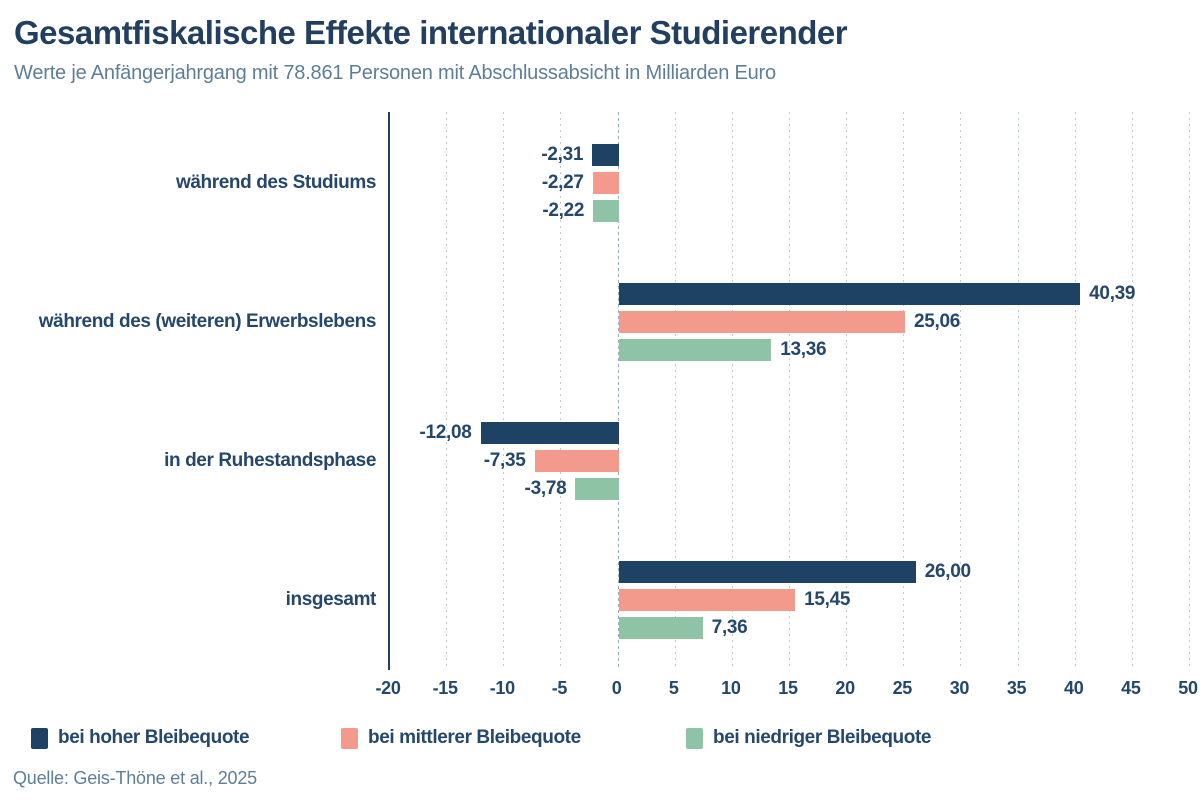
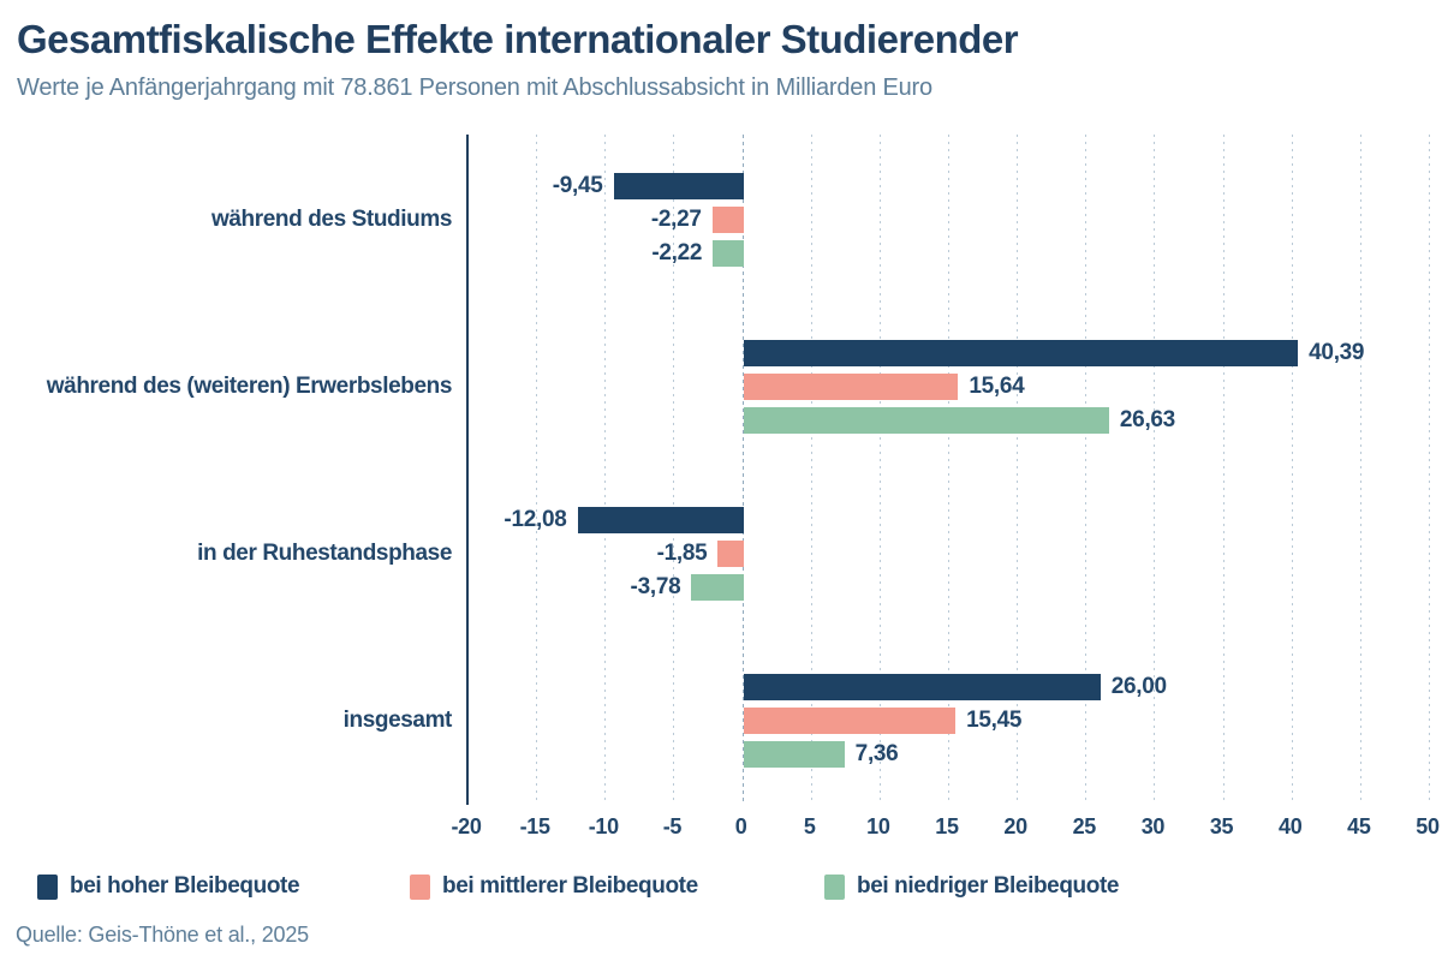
bei hoher Bleibequote/während des Studiums: -2,31 -> -9,45
bei mittlerer Bleibequote/während des (weiteren) Erwerbslebens: 25,06 -> 15,64
bei niedriger Bleibequote/während des (weiteren) Erwerbslebens: 13,36 -> 26,63
bei mittlerer Bleibequote/in der Ruhestandsphase: -7,35 -> -1,85
